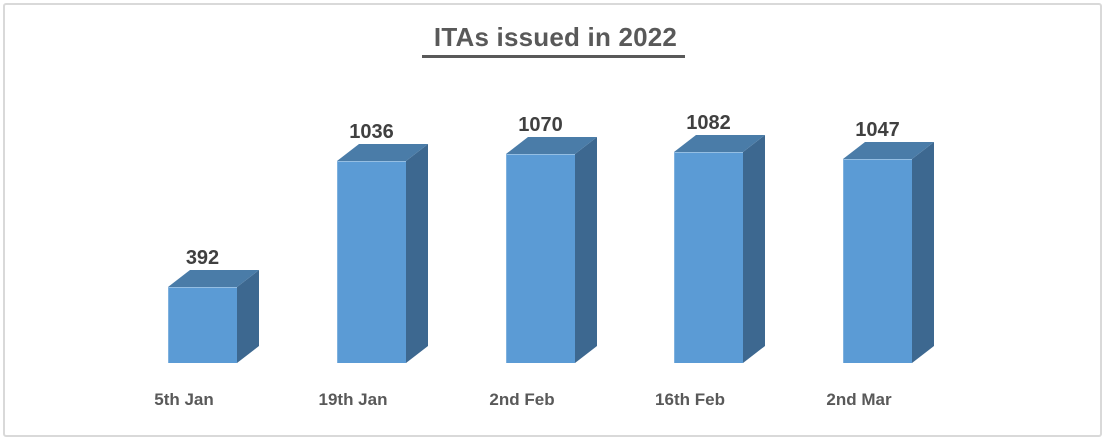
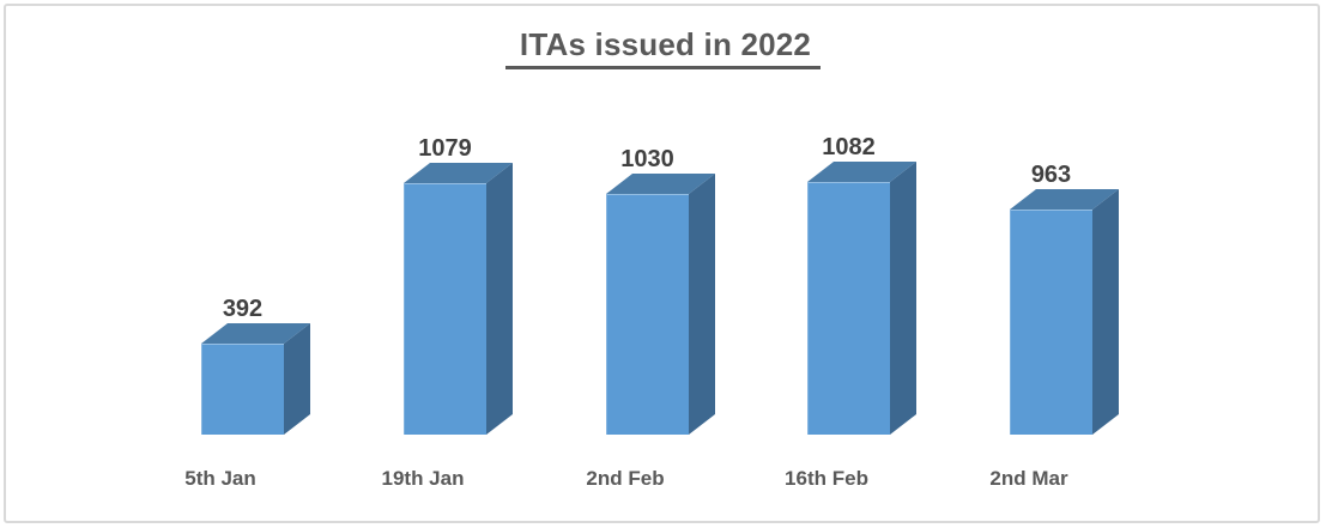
19th Jan: 1036 -> 1079
2nd Feb: 1070 -> 1030
2nd Mar: 1047 -> 963
